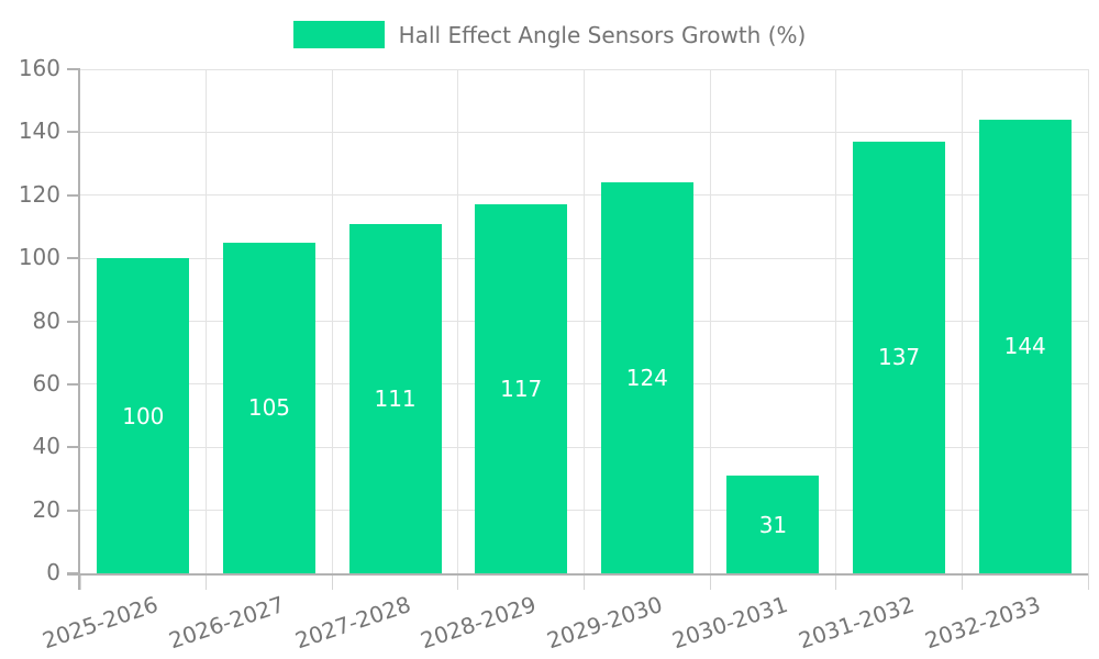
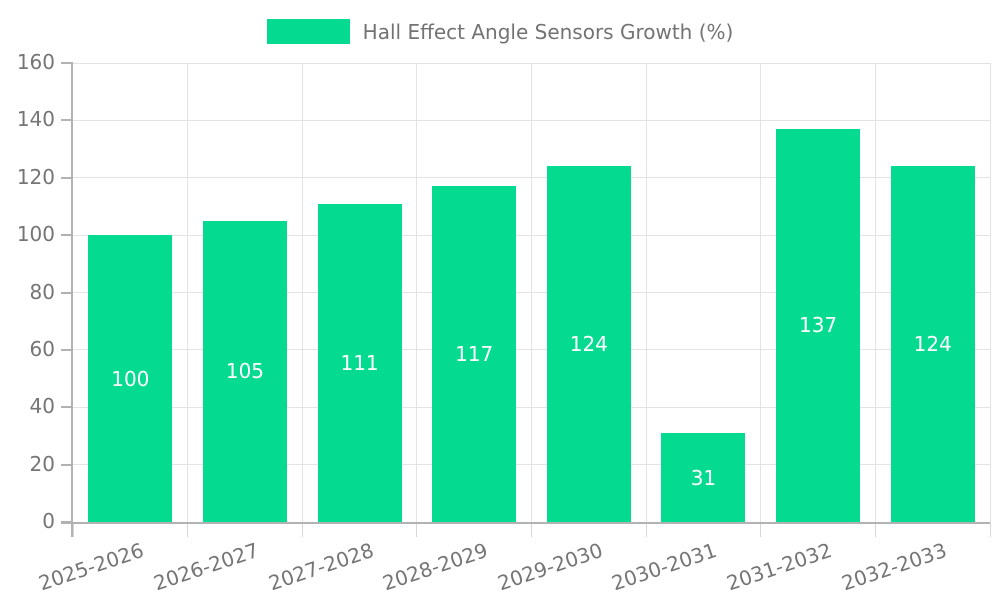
2032-2033: 144 -> 124
